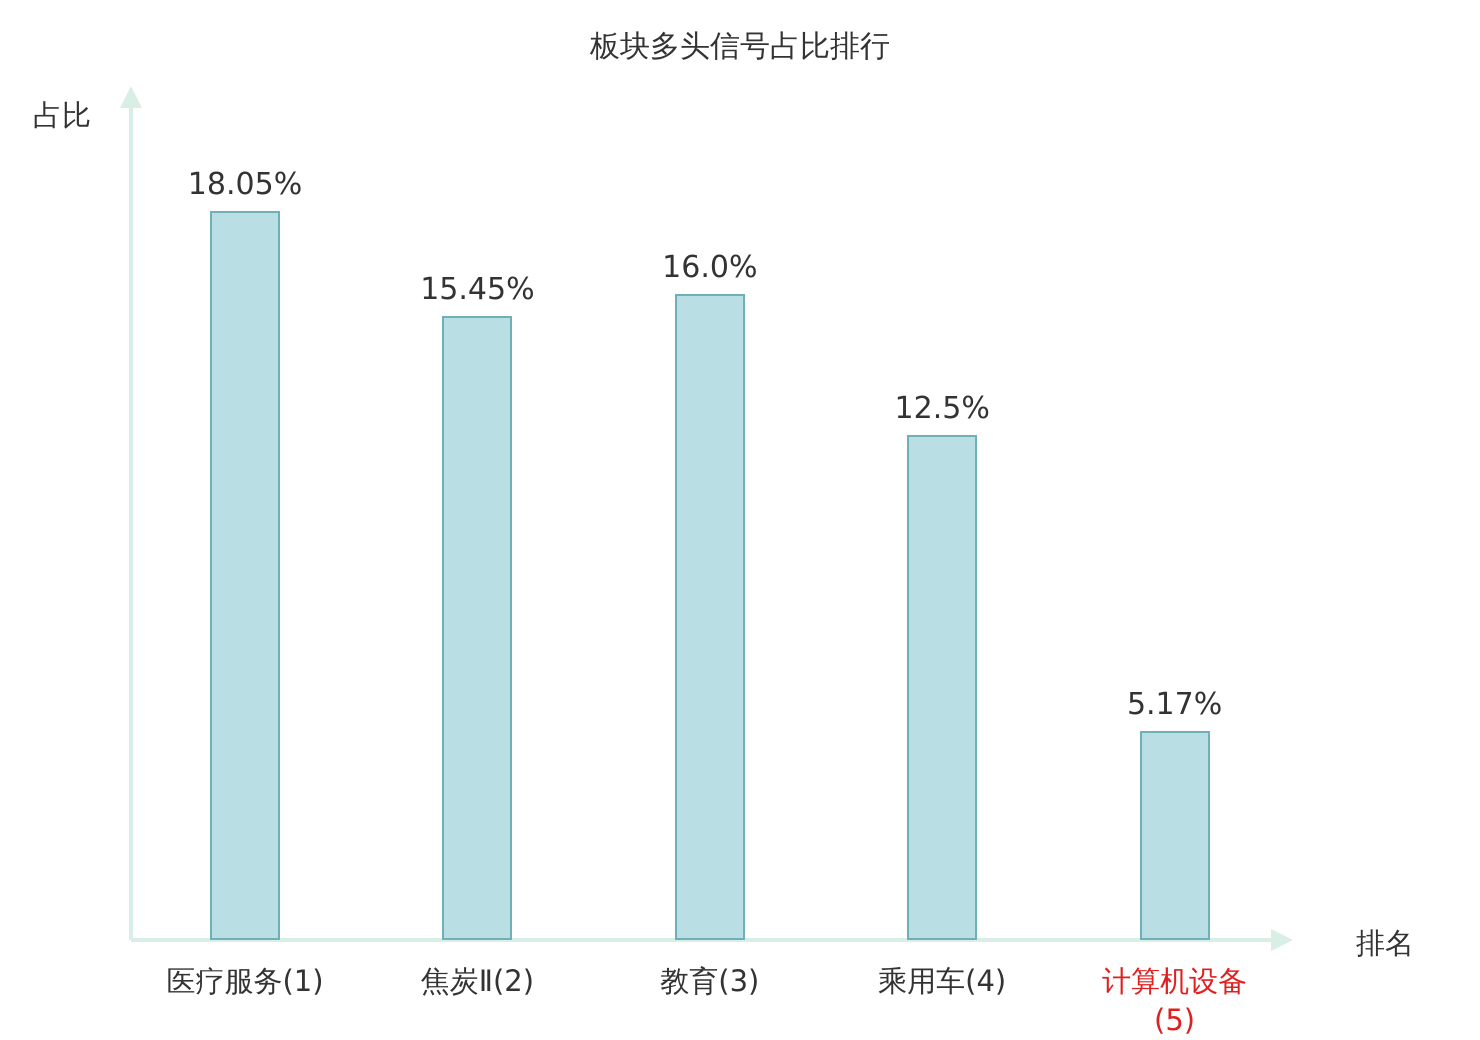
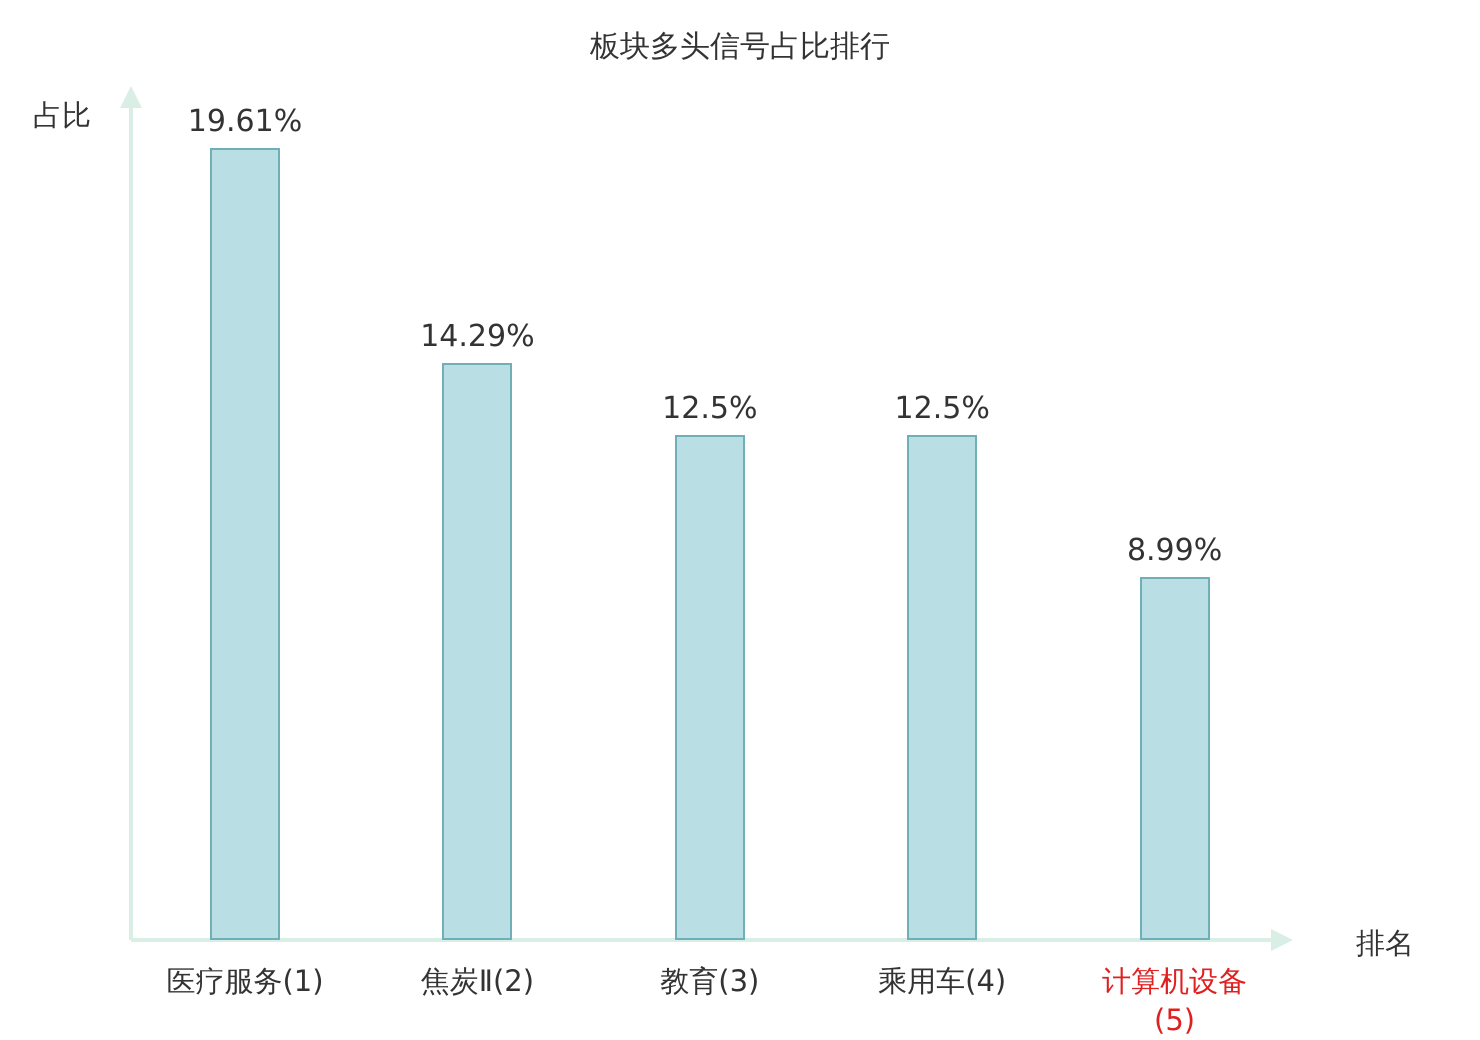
医疗服务(1): 18.05% -> 19.61%
焦炭Ⅱ(2): 15.45% -> 14.29%
教育(3): 16.0% -> 12.5%
计算机设备(5): 5.17% -> 8.99%
